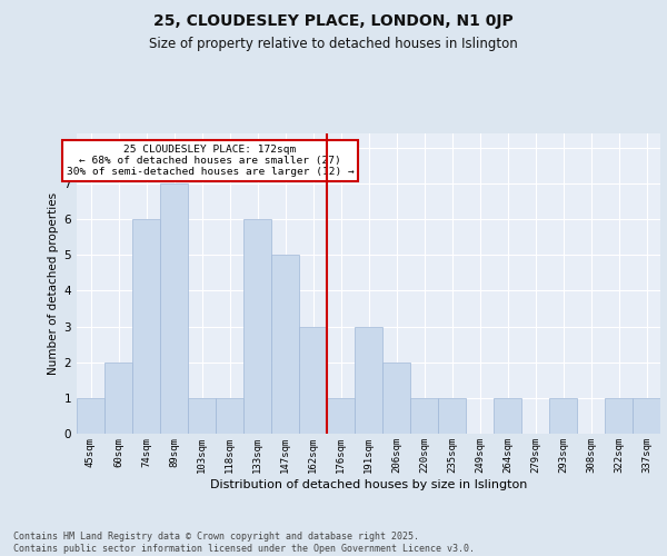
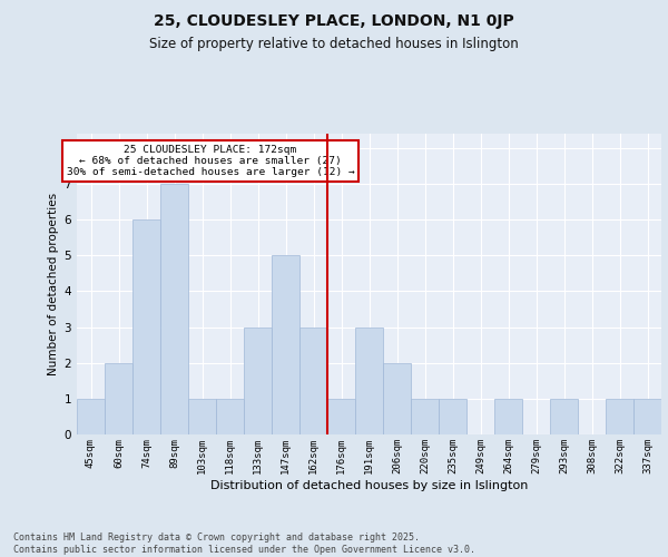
133sqm: 6 -> 3
